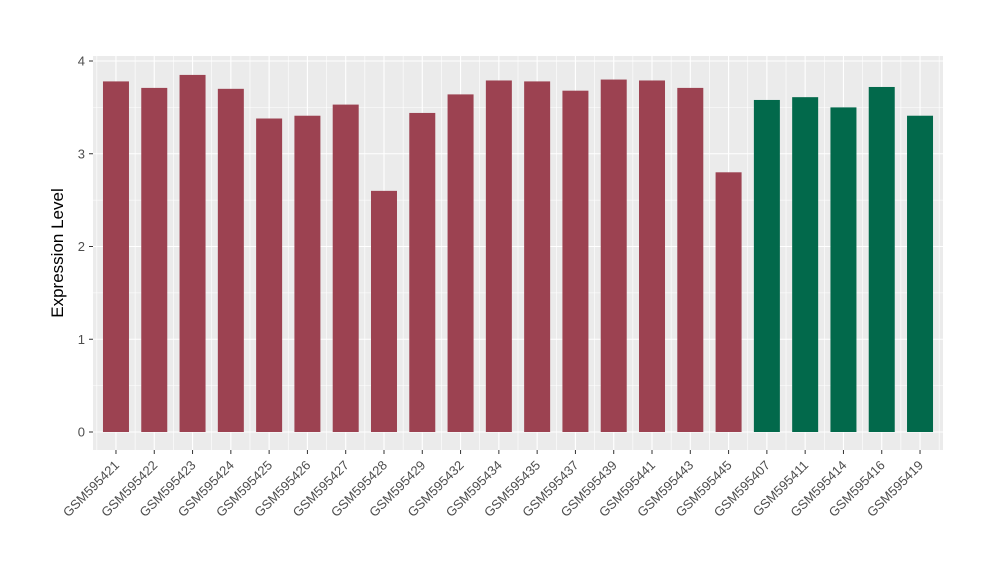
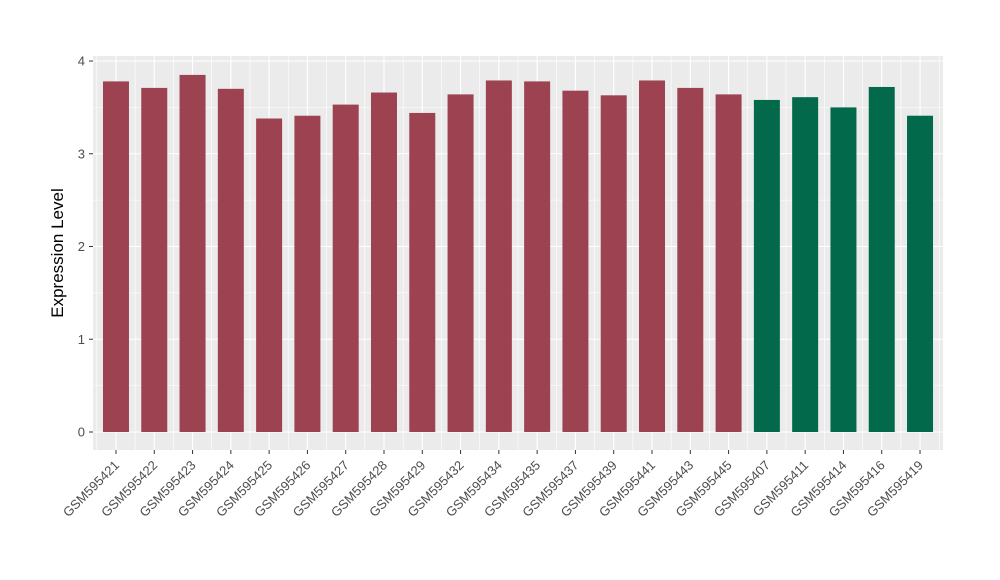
GSM595428: 2.6 -> 3.7
GSM595439: 3.8 -> 3.6
GSM595445: 2.8 -> 3.6
